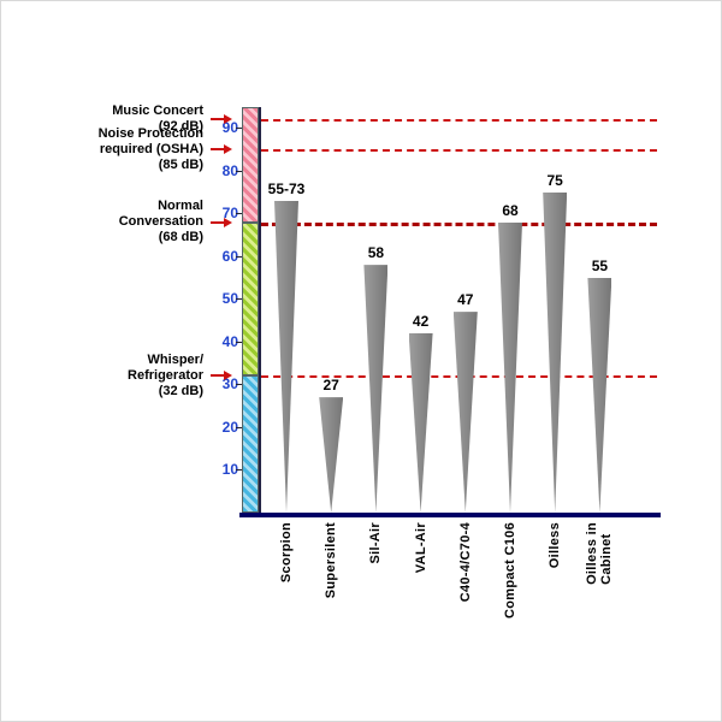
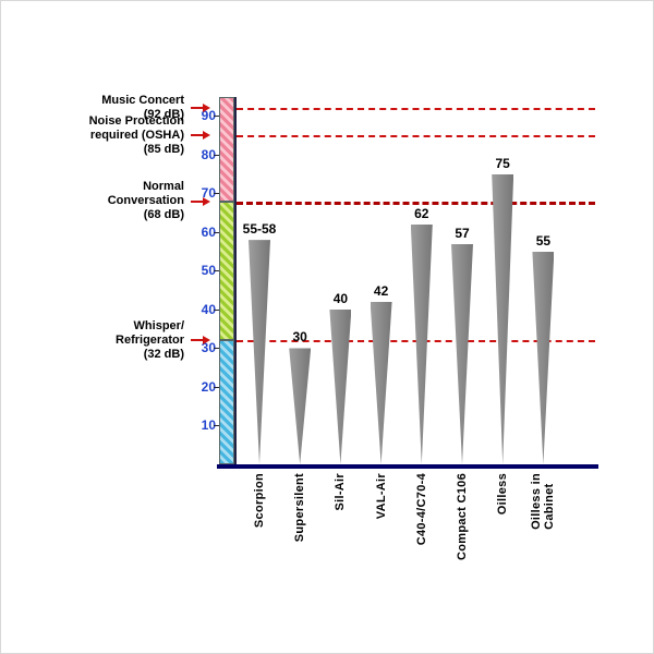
Scorpion: 73 -> 58
Supersilent: 27 -> 30
Sil-Air: 58 -> 40
C40-4/C70-4: 47 -> 62
Compact C106: 68 -> 57
